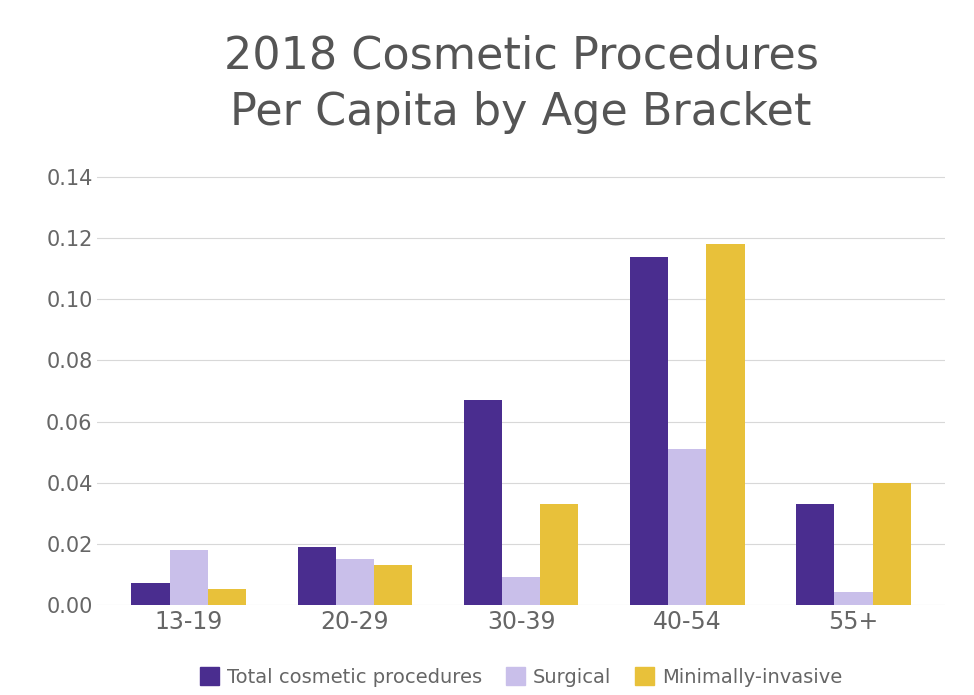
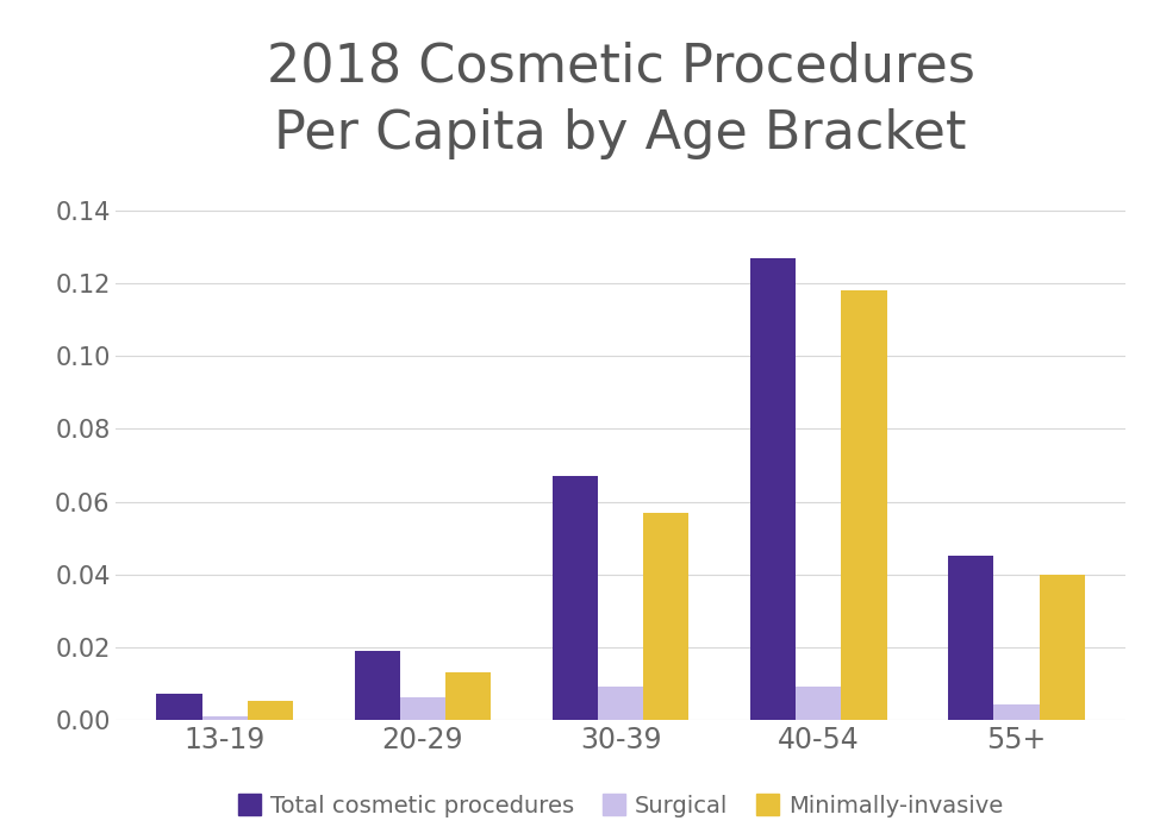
Surgical/13-19: 0.018 -> 0.001
Surgical/20-29: 0.015 -> 0.006
Minimally-invasive/30-39: 0.033 -> 0.057
Total cosmetic procedures/40-54: 0.114 -> 0.127
Surgical/40-54: 0.051 -> 0.009
Total cosmetic procedures/55+: 0.033 -> 0.045
